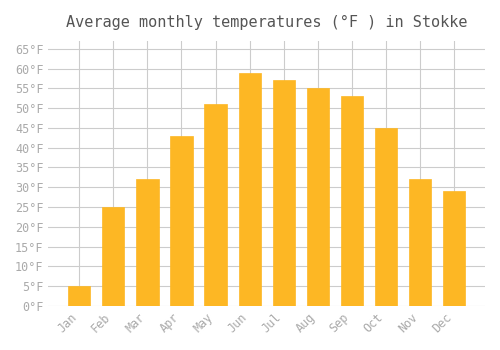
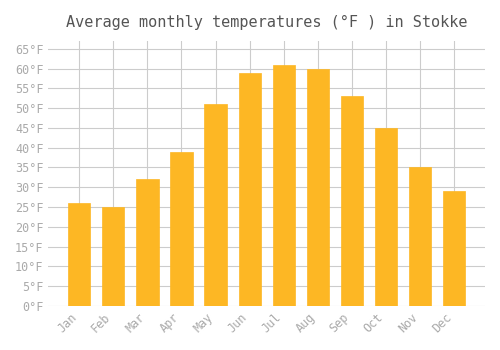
Jan: 5°F -> 26°F
Apr: 43°F -> 39°F
Jul: 57°F -> 61°F
Aug: 55°F -> 60°F
Nov: 32°F -> 35°F
